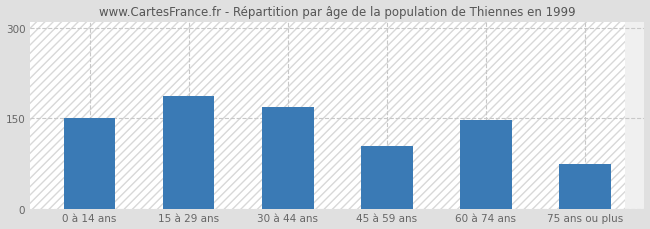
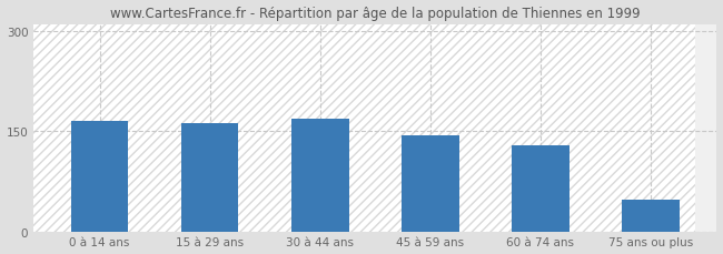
0 à 14 ans: 150 -> 165
15 à 29 ans: 186 -> 162
45 à 59 ans: 104 -> 143
60 à 74 ans: 146 -> 128
75 ans ou plus: 74 -> 48
